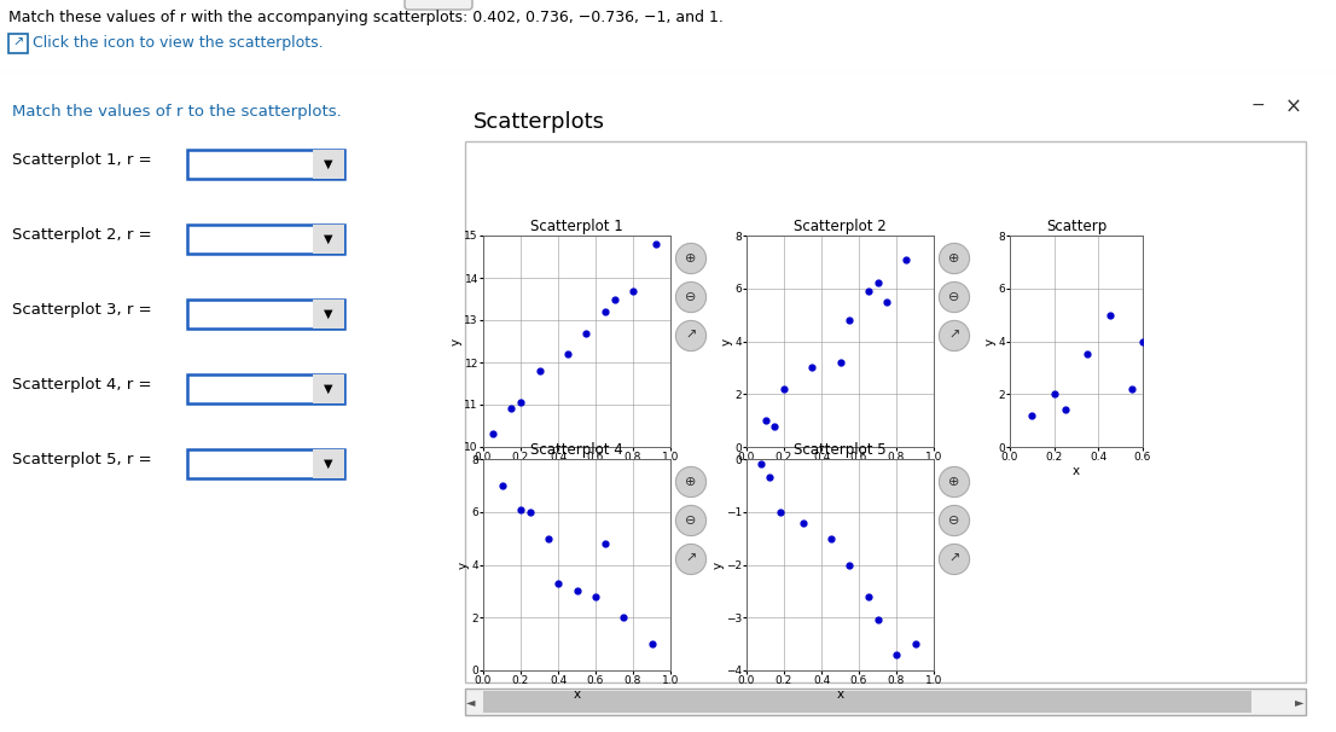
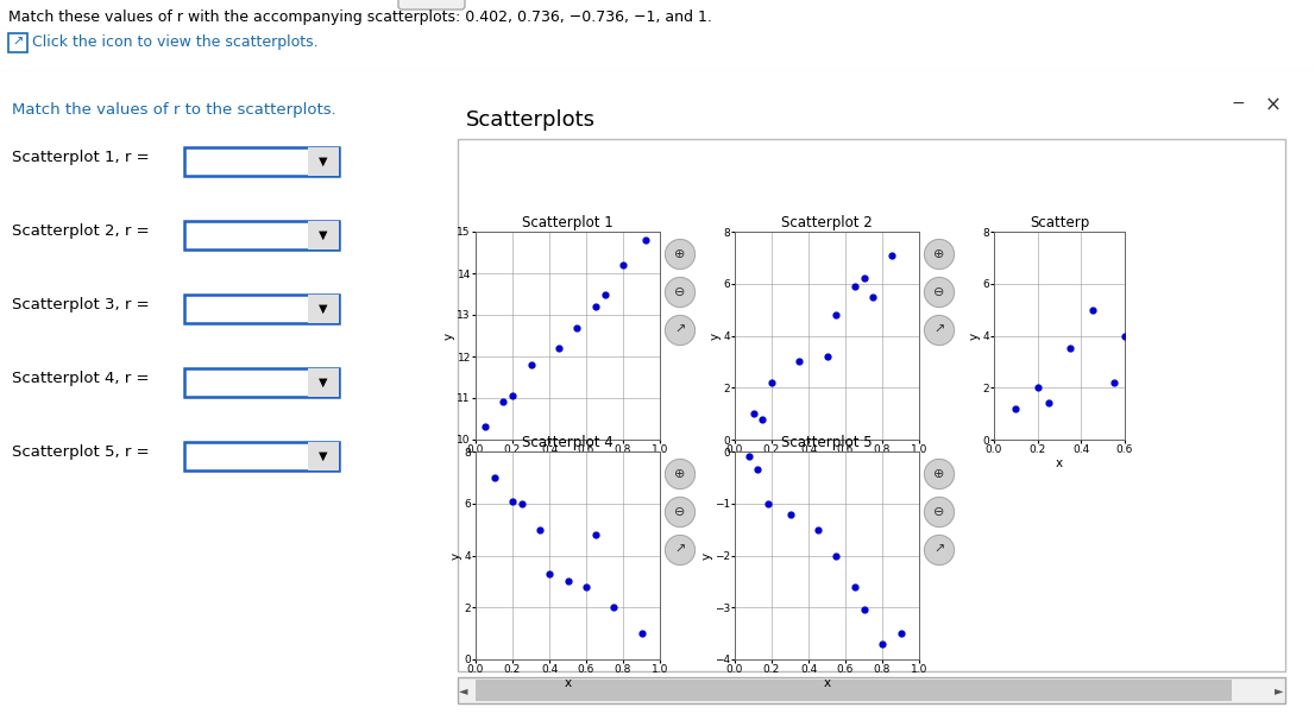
Scatterplot 1/0.8: 13.70 -> 14.20
